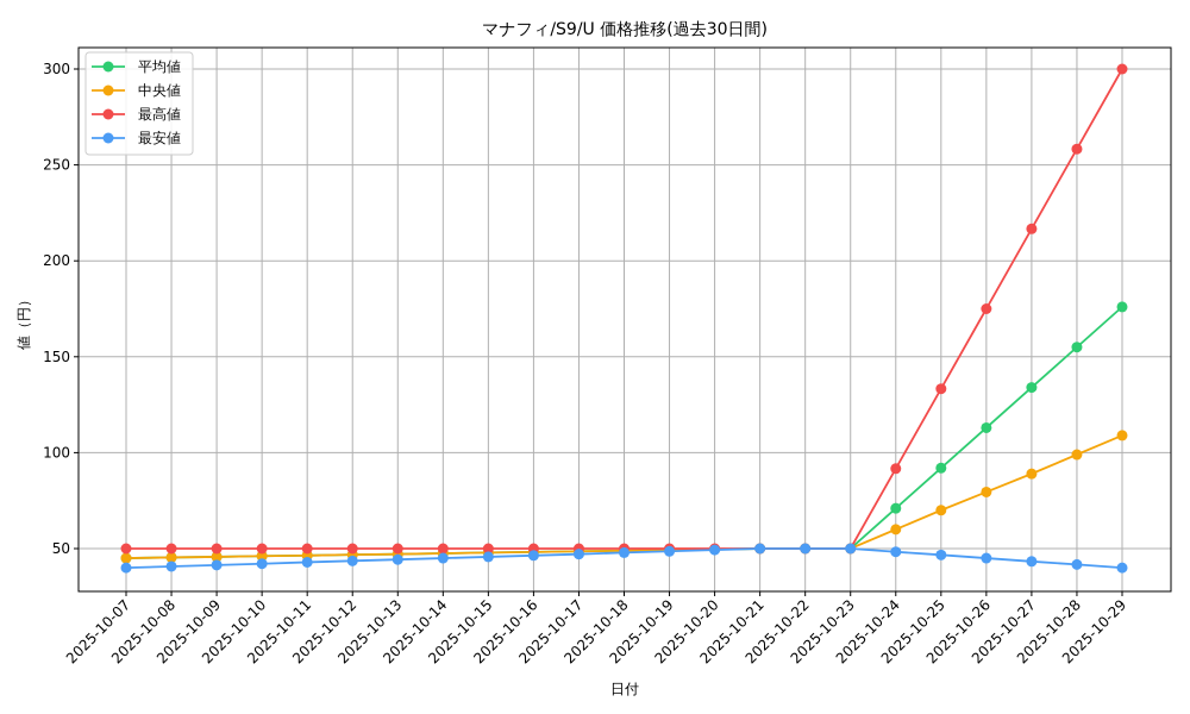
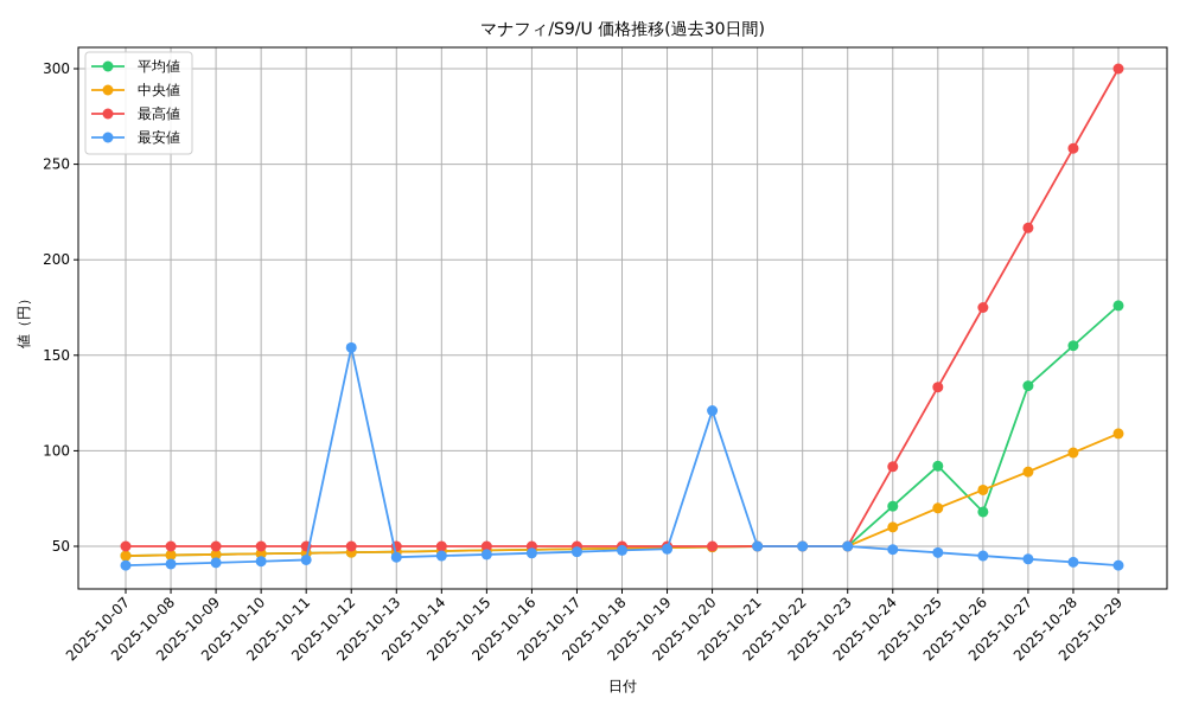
最安値/2025-10-12: 44 -> 154
最安値/2025-10-20: 49 -> 121
平均値/2025-10-26: 113 -> 68
